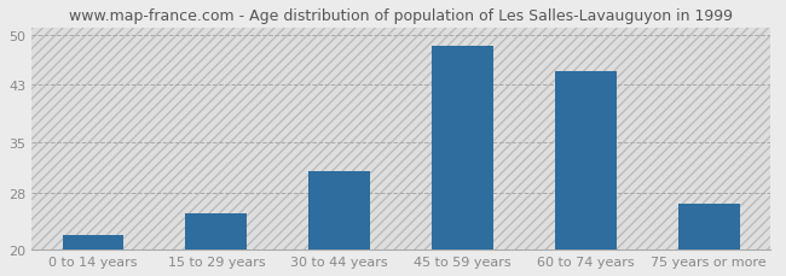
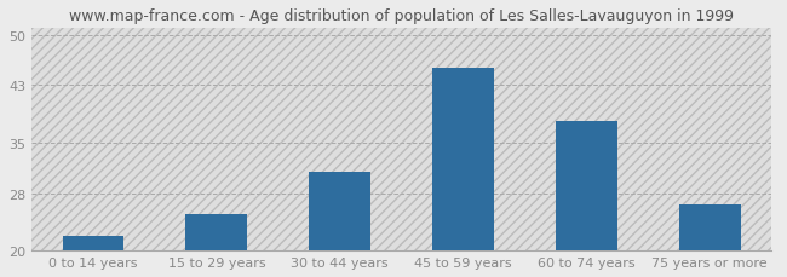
45 to 59 years: 48.5 -> 45.4
60 to 74 years: 45.0 -> 38.0
